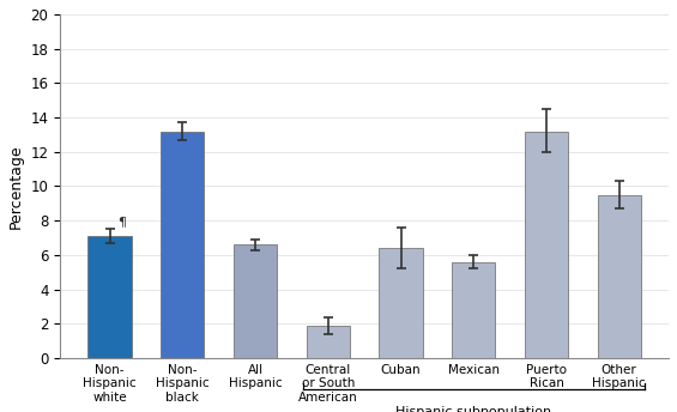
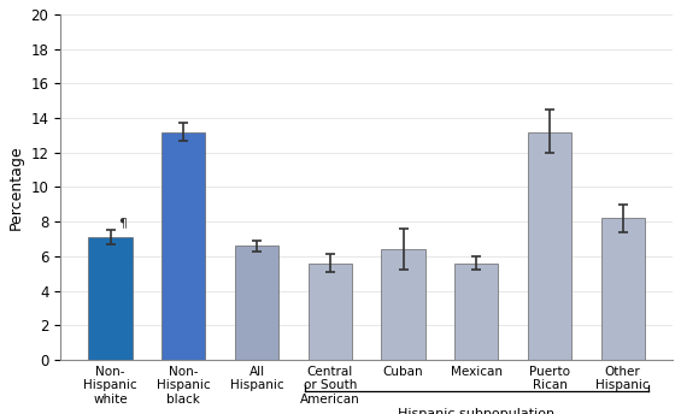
Central or South American: 1.9 -> 5.6
Other Hispanic: 9.5 -> 8.2
